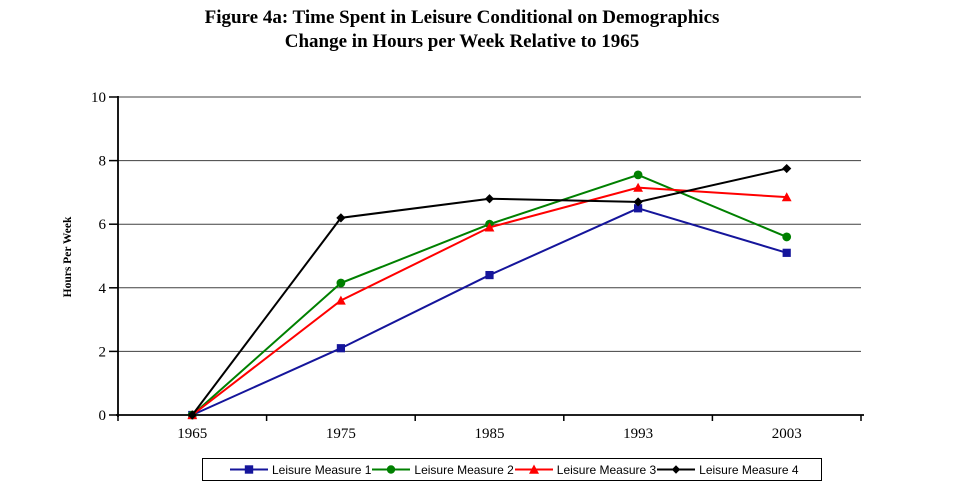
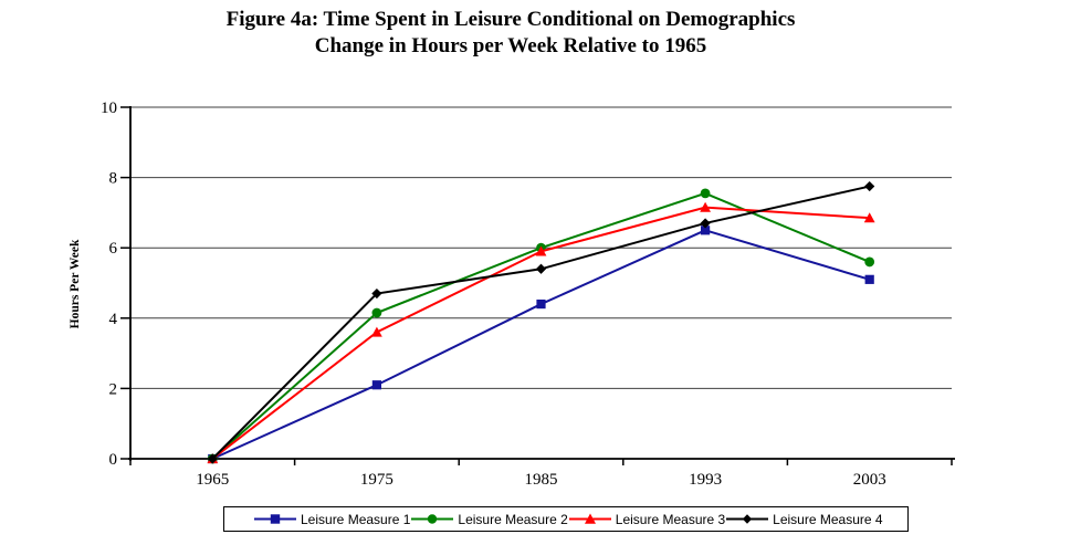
Leisure Measure 4/1975: 6.2 -> 4.7
Leisure Measure 4/1985: 6.8 -> 5.4
